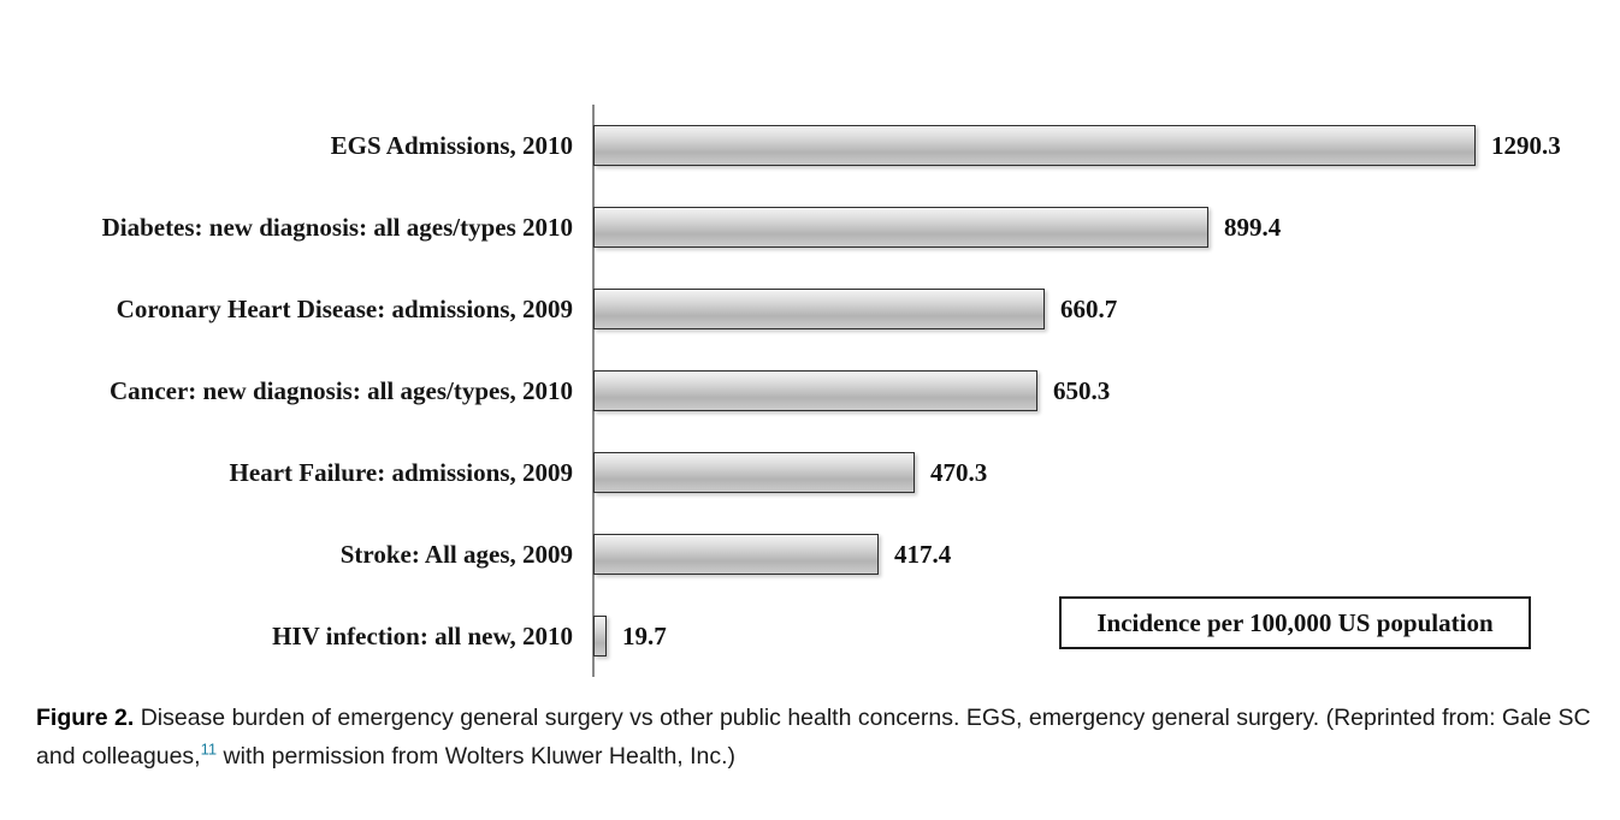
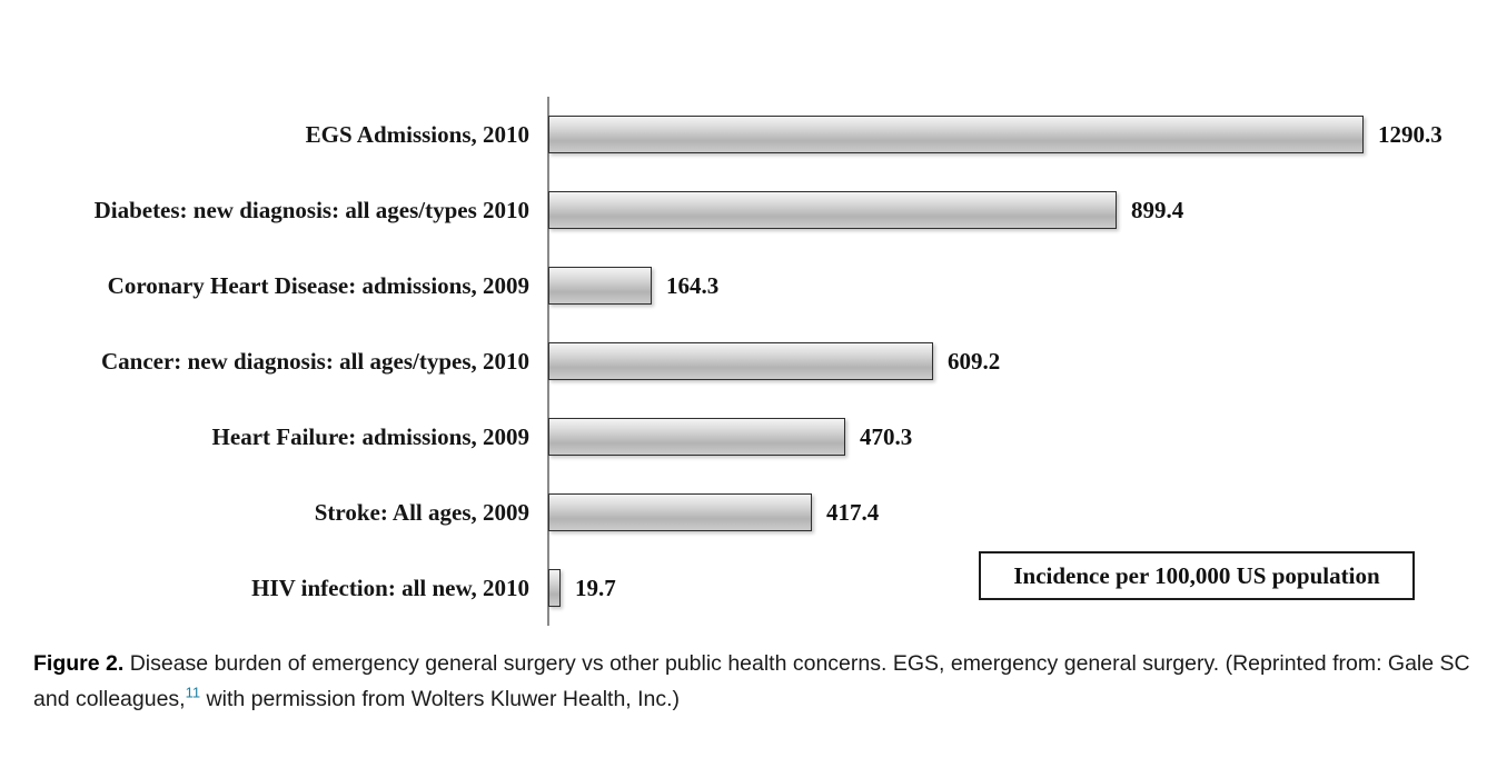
Coronary Heart Disease: admissions, 2009: 660.7 -> 164.3
Cancer: new diagnosis: all ages/types, 2010: 650.3 -> 609.2
